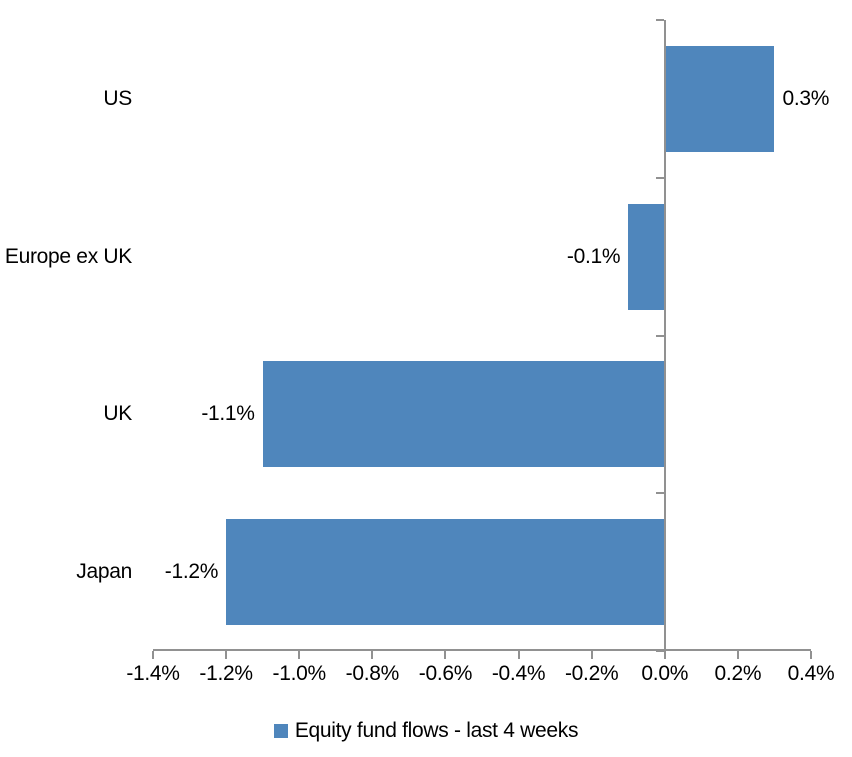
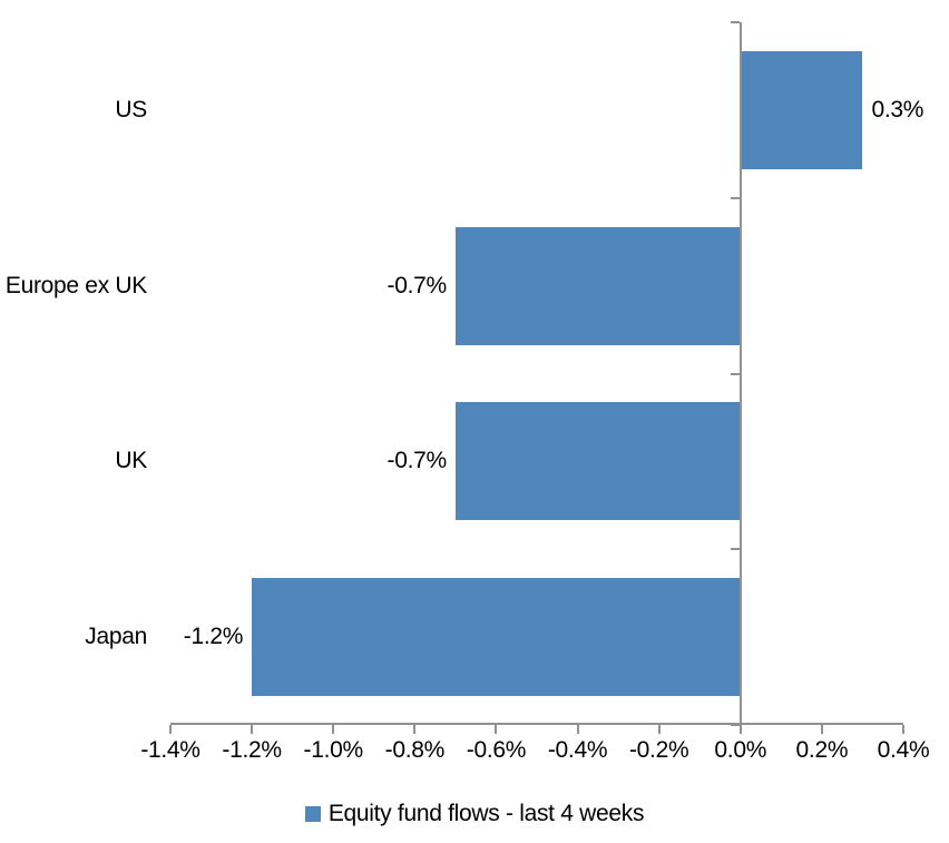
Europe ex UK: -0.1% -> -0.7%
UK: -1.1% -> -0.7%
